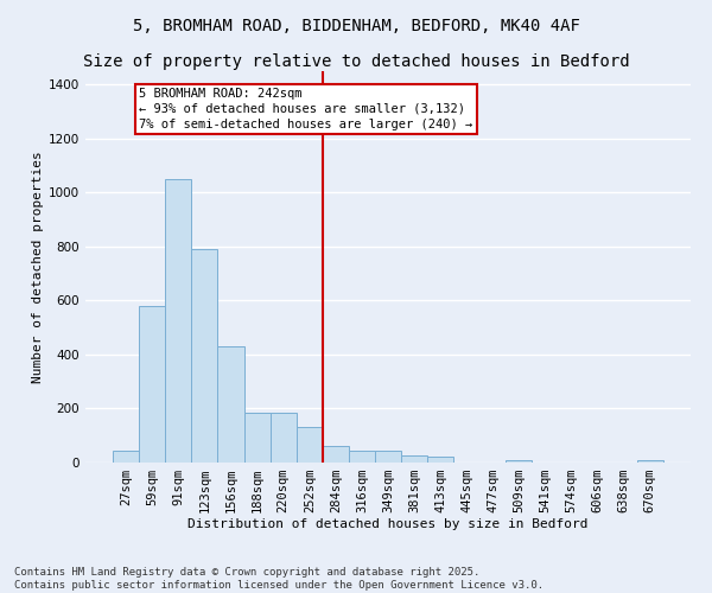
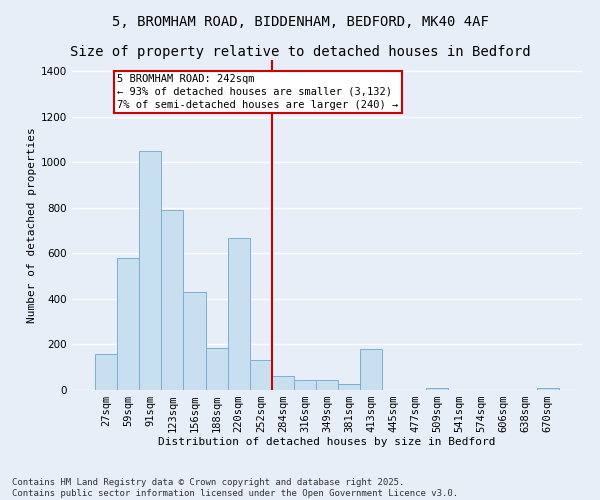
27sqm: 45 -> 160
220sqm: 185 -> 670
413sqm: 20 -> 180
